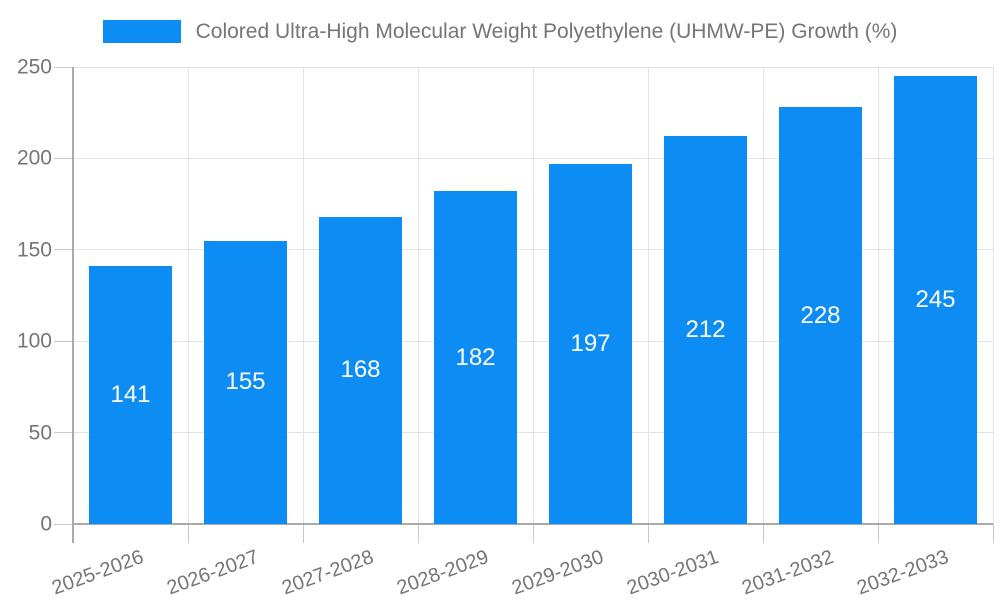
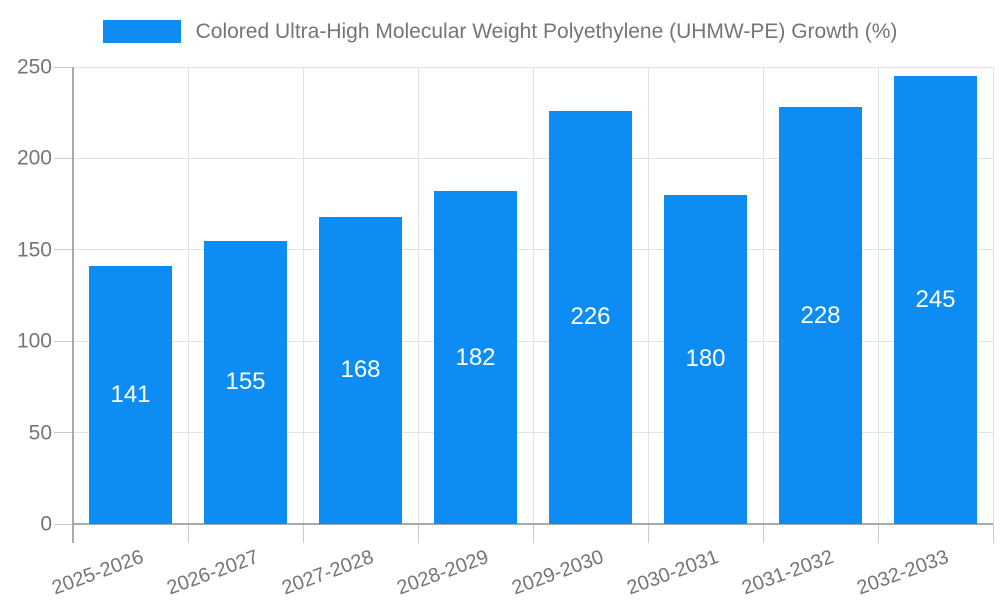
2029-2030: 197 -> 226
2030-2031: 212 -> 180
